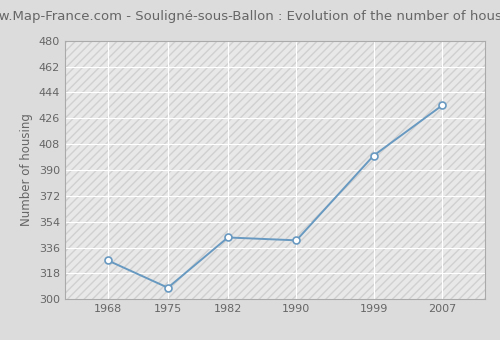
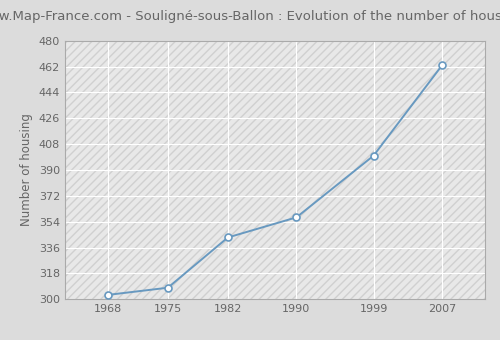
1968: 327 -> 303
1990: 341 -> 357
2007: 435 -> 463
